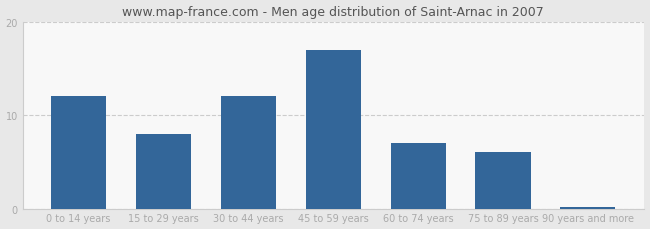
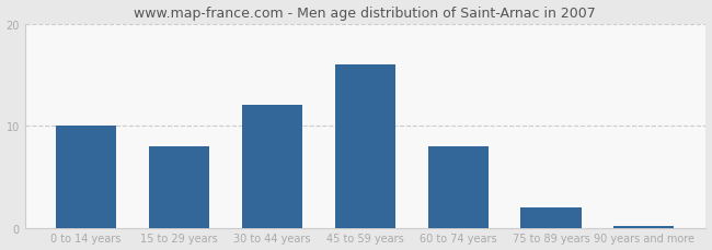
0 to 14 years: 12.0 -> 10.0
45 to 59 years: 17.0 -> 16.0
60 to 74 years: 7.0 -> 8.0
75 to 89 years: 6.0 -> 2.0
